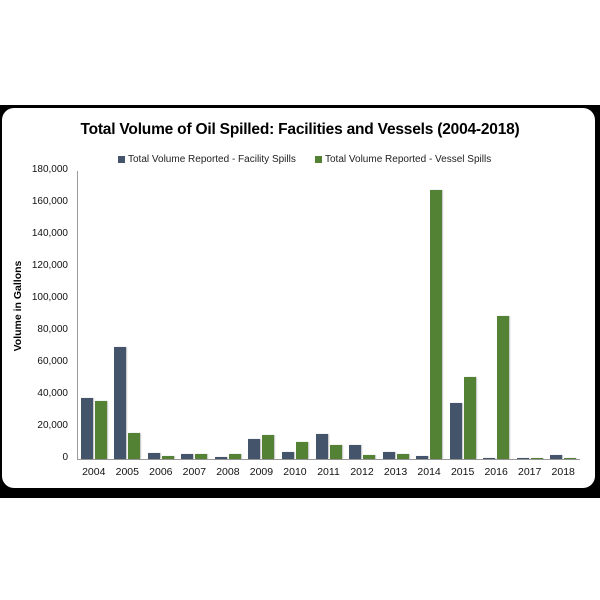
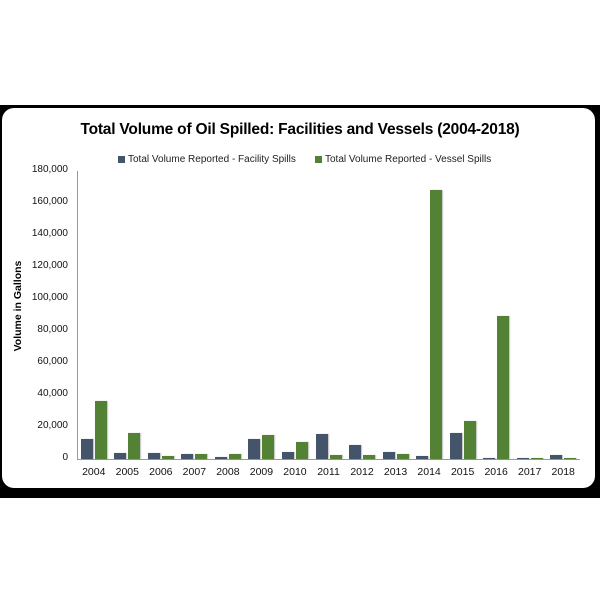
Total Volume Reported - Facility Spills/2004: 38000 -> 12000
Total Volume Reported - Facility Spills/2005: 70000 -> 4000
Total Volume Reported - Vessel Spills/2011: 9000 -> 3000
Total Volume Reported - Facility Spills/2015: 35000 -> 16000
Total Volume Reported - Vessel Spills/2015: 51000 -> 24000
